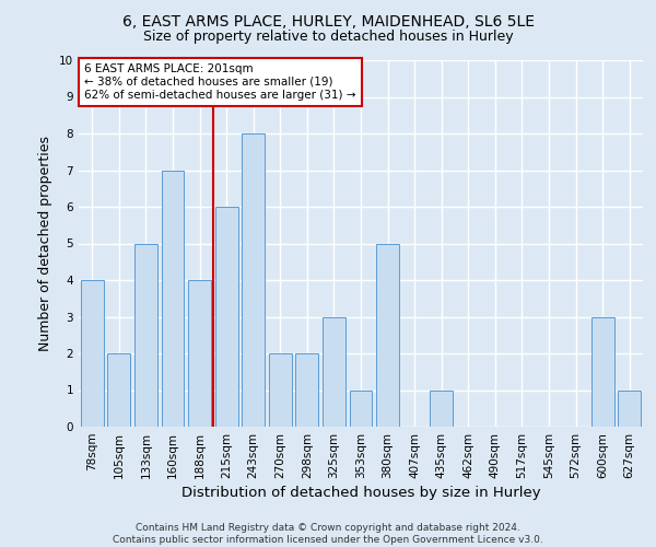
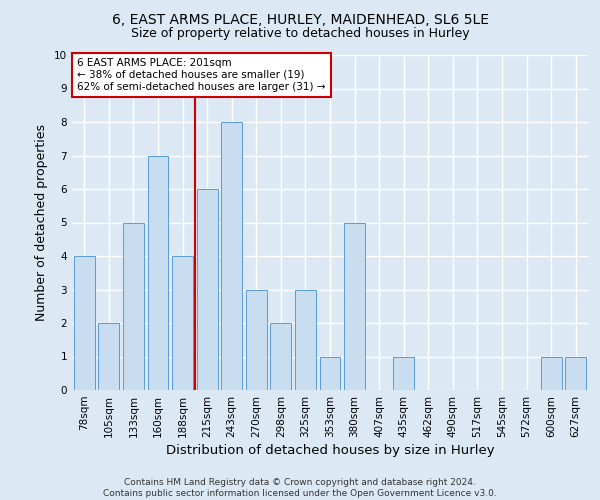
270sqm: 2 -> 3
600sqm: 3 -> 1
